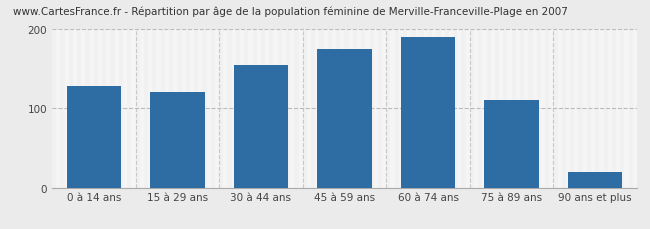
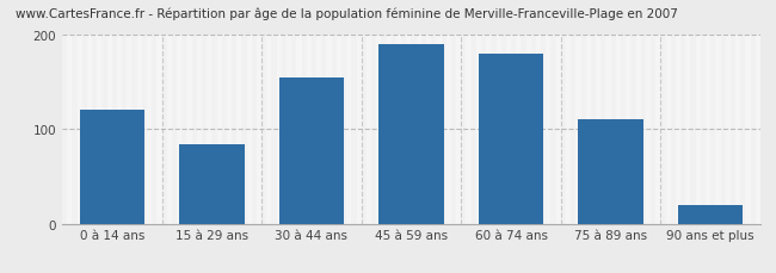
0 à 14 ans: 128 -> 120
15 à 29 ans: 120 -> 84
45 à 59 ans: 175 -> 190
60 à 74 ans: 190 -> 180
